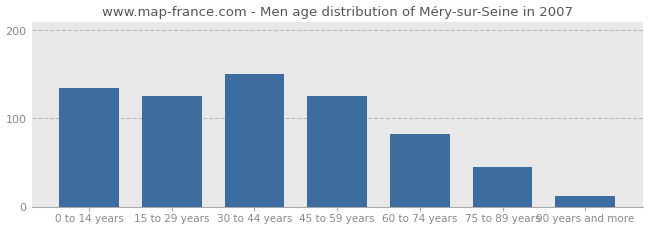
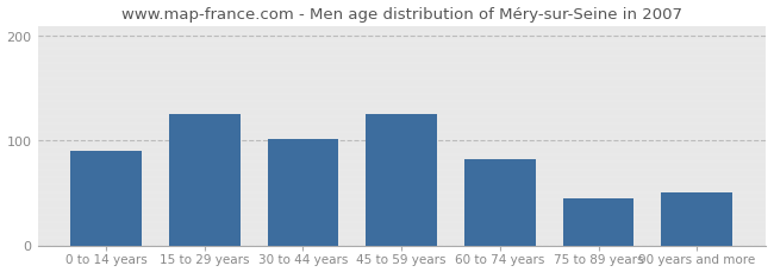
0 to 14 years: 135 -> 90
30 to 44 years: 150 -> 102
90 years and more: 12 -> 50
